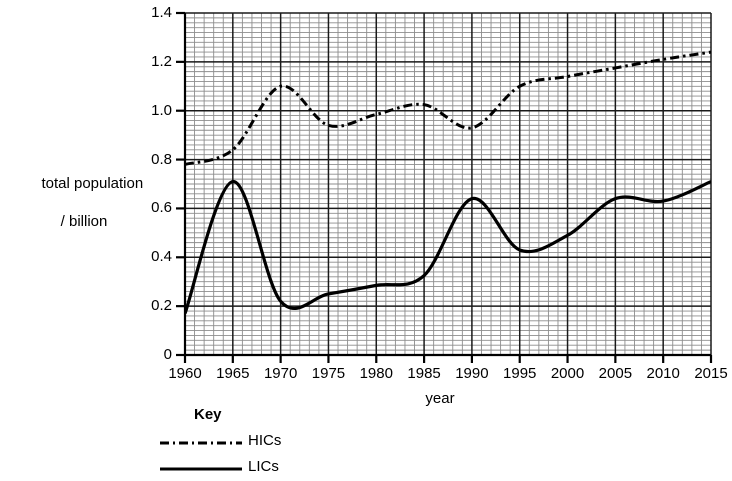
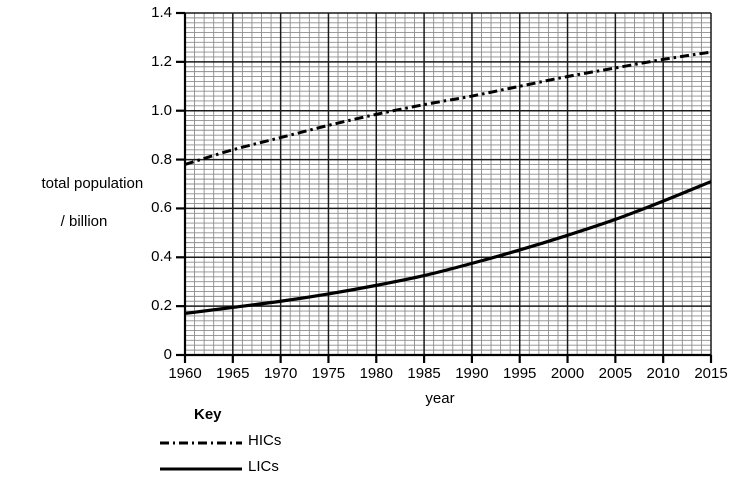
LICs/1965: 0.71 -> 0.20
HICs/1970: 1.10 -> 0.89
HICs/1990: 0.93 -> 1.06
LICs/1990: 0.64 -> 0.38
LICs/2005: 0.64 -> 0.56
